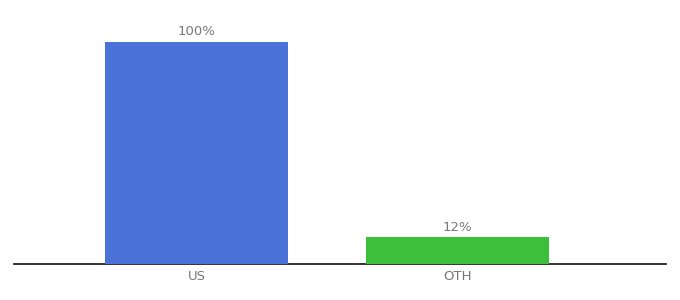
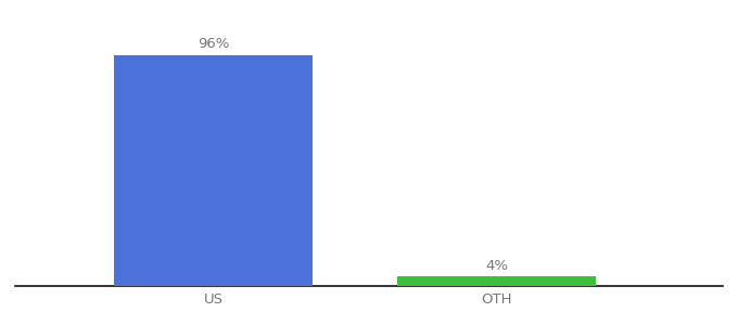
US: 100% -> 96%
OTH: 12% -> 4%
